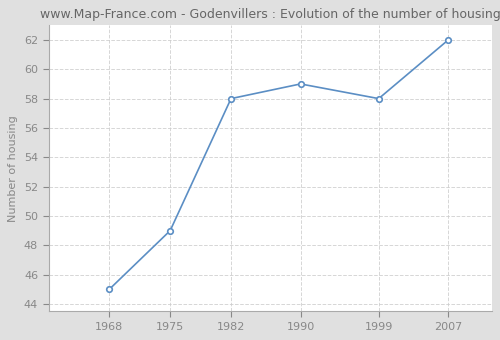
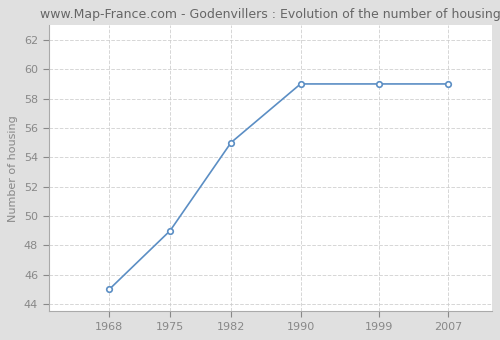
1982: 58 -> 55
1999: 58 -> 59
2007: 62 -> 59
